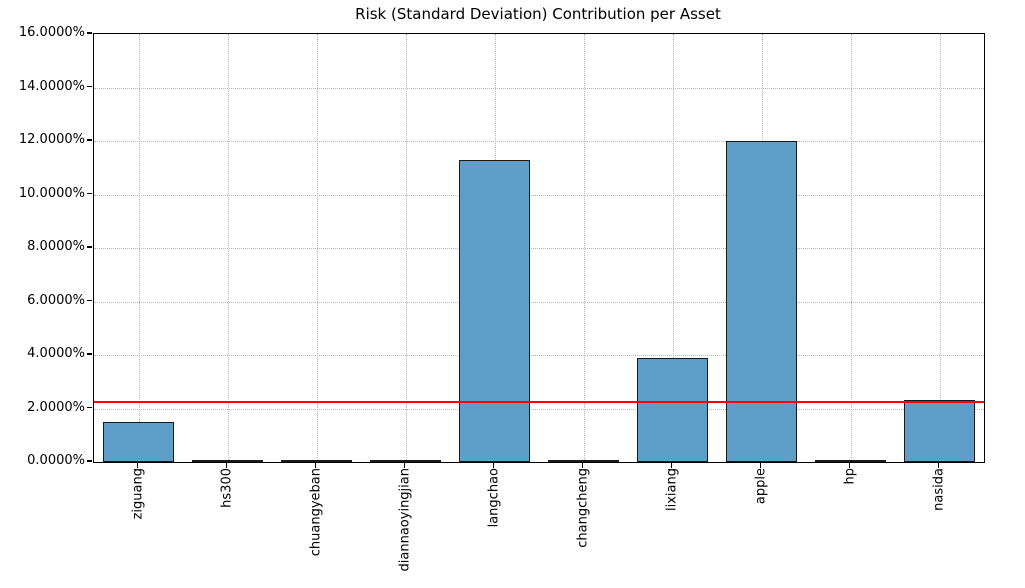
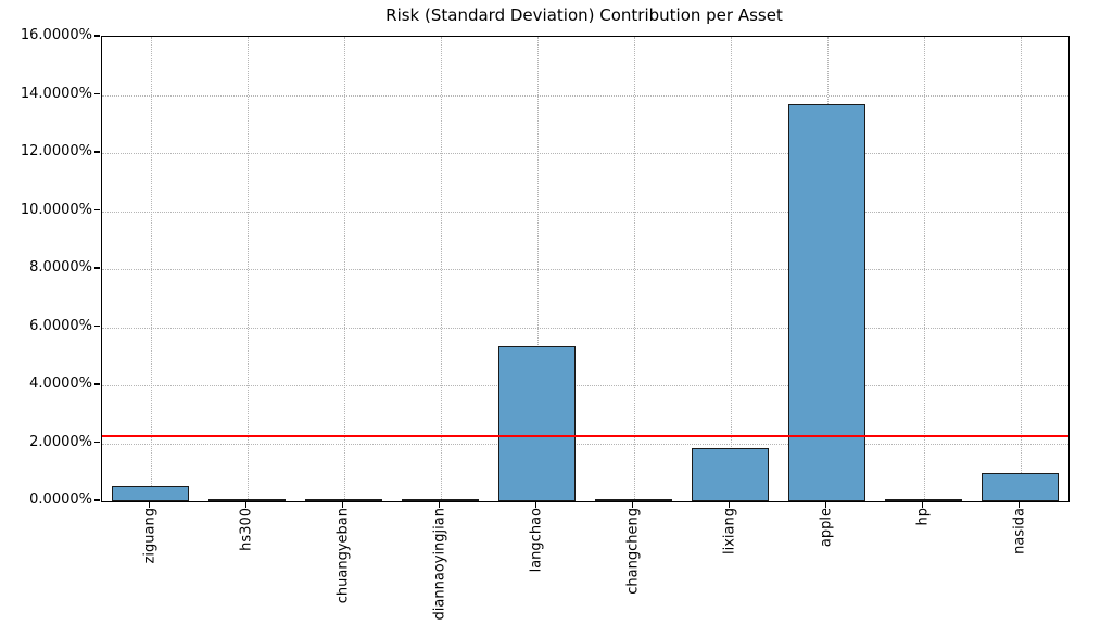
ziguang: 1.5% -> 0.5%
langchao: 11.3% -> 5.4%
lixiang: 3.9% -> 1.8%
apple: 12.0% -> 13.7%
nasida: 2.3% -> 1.0%
